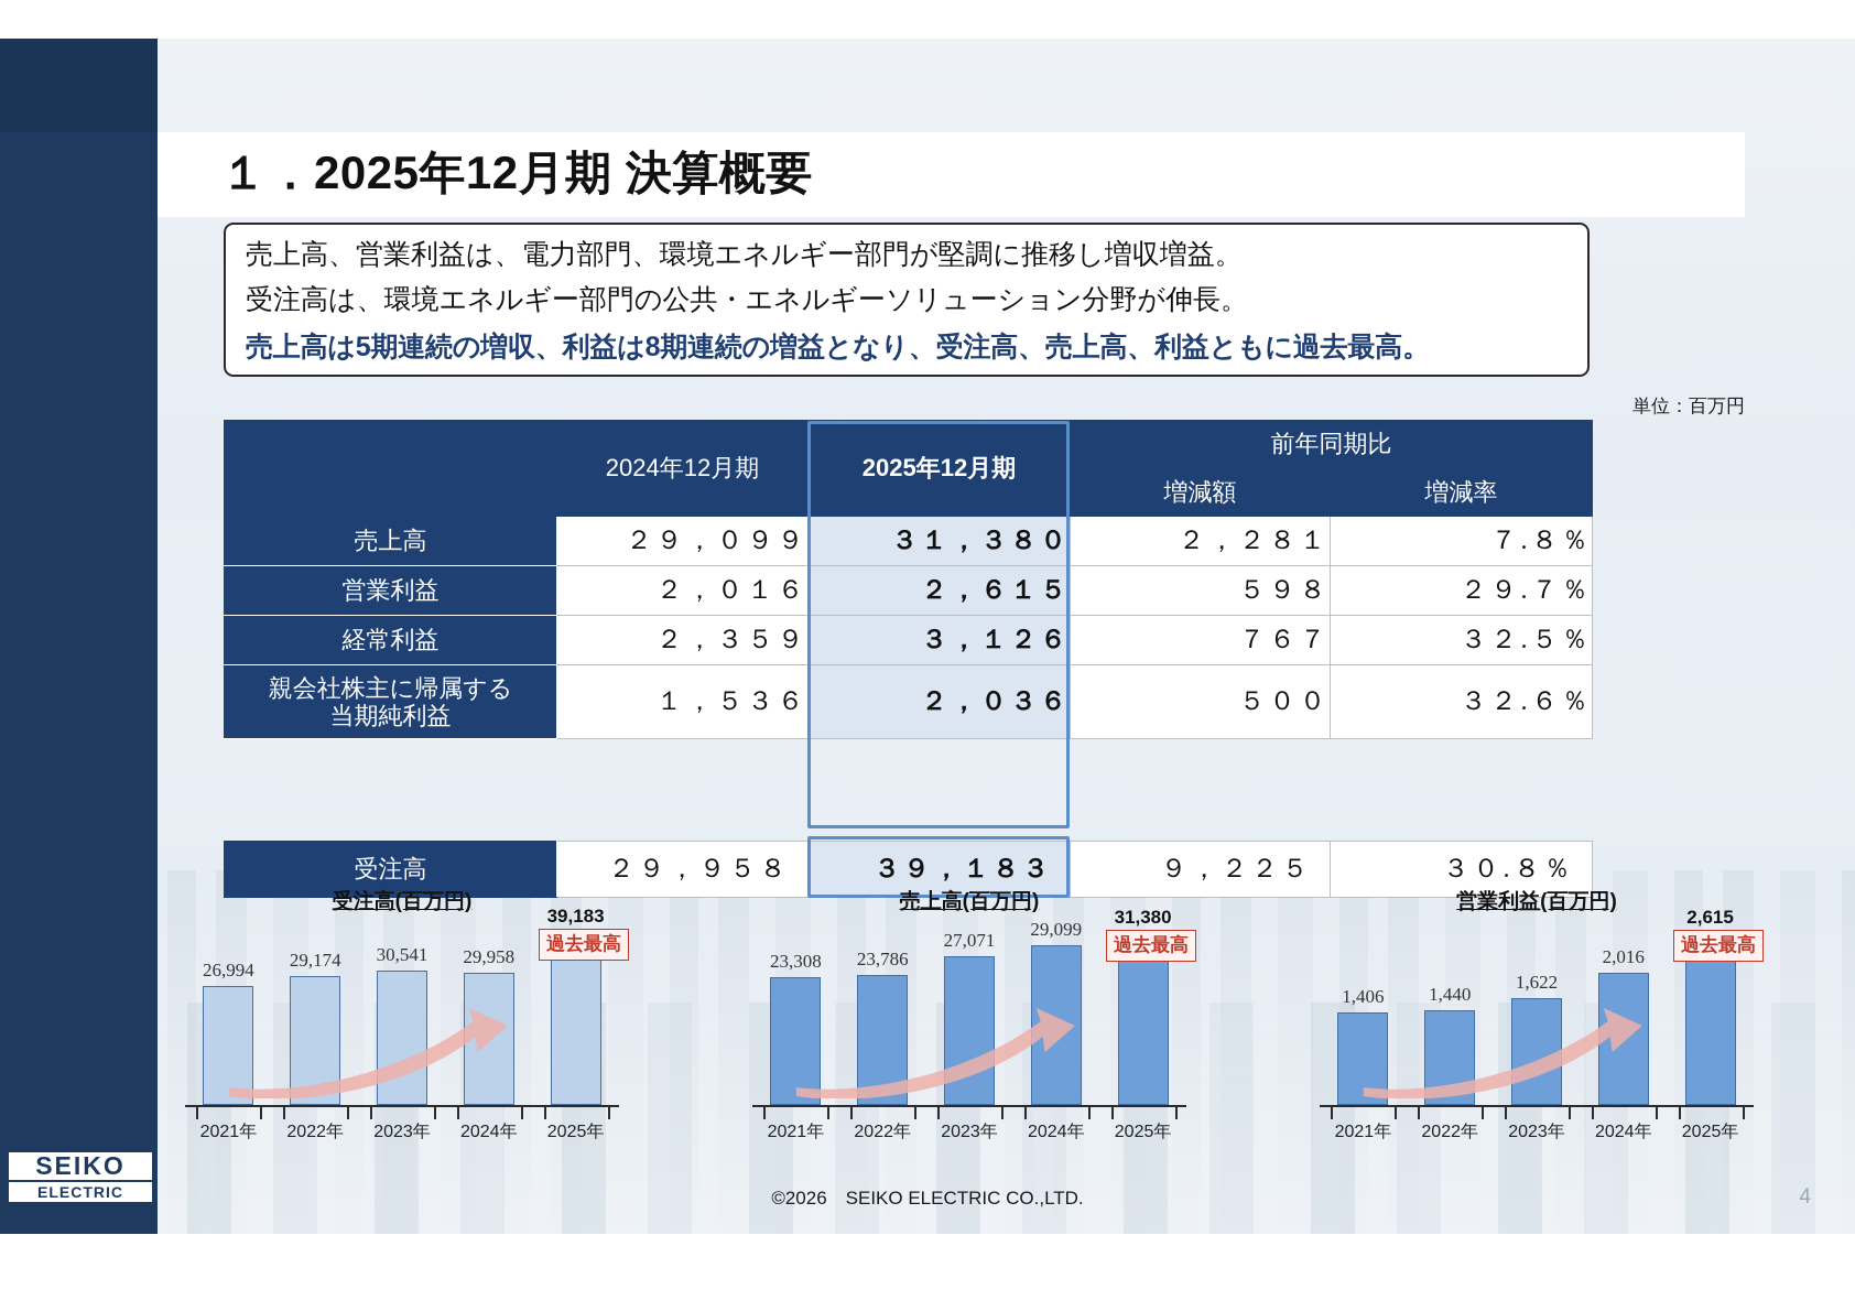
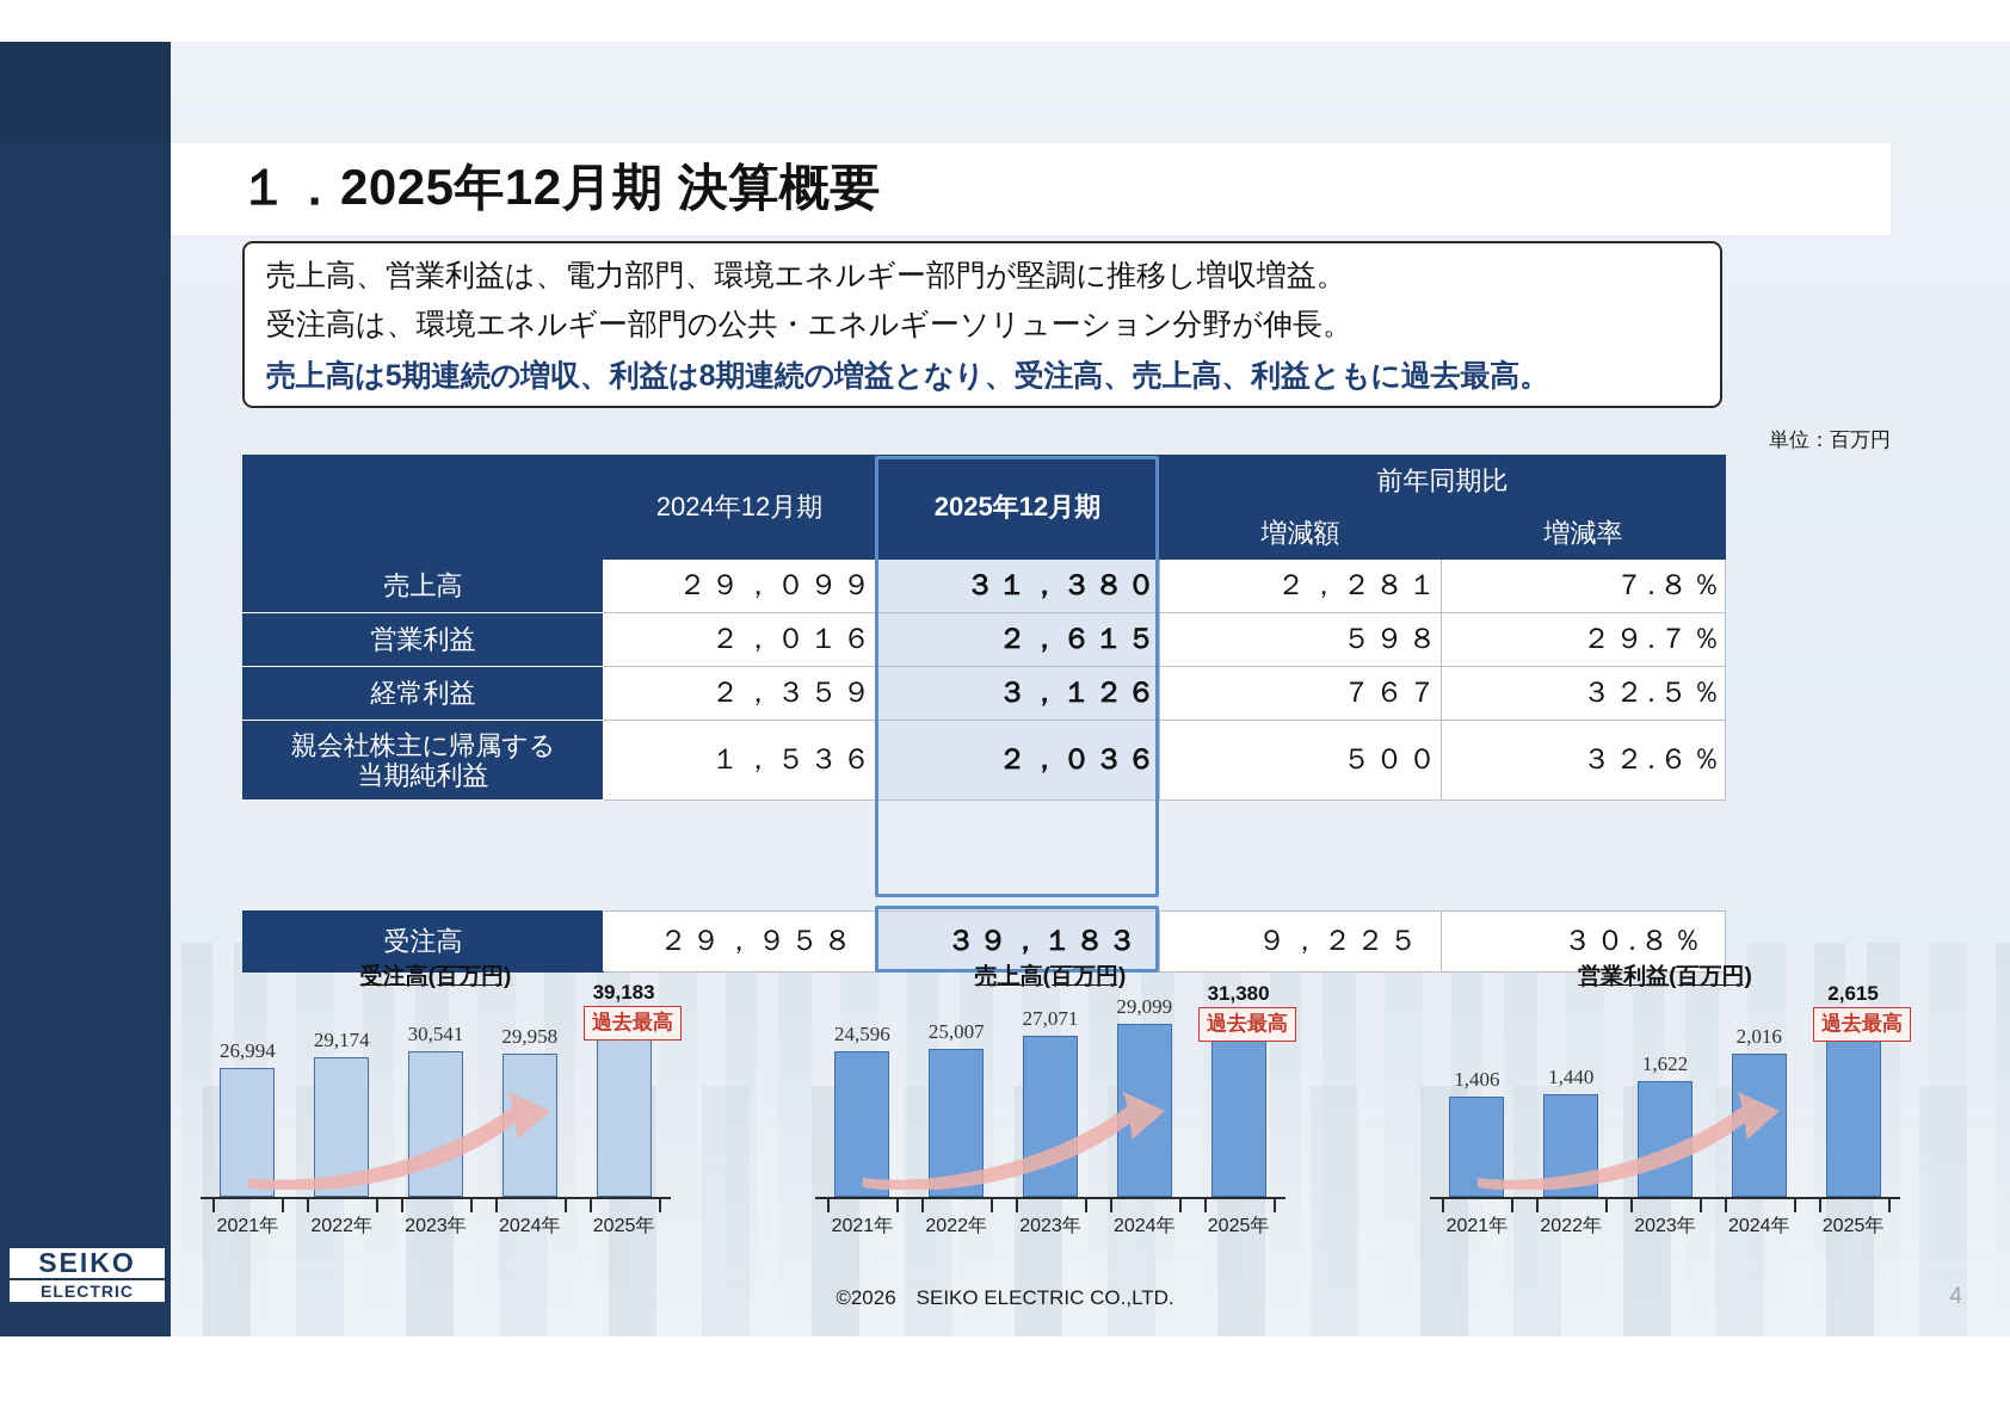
売上高(百万円)/2021年: 23,308 -> 24,596
売上高(百万円)/2022年: 23,786 -> 25,007
